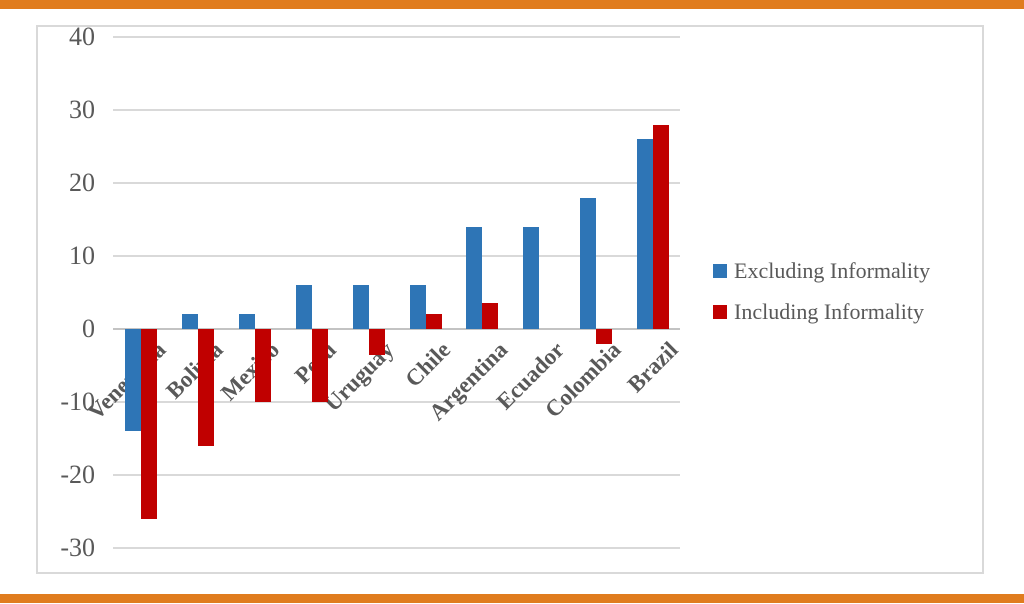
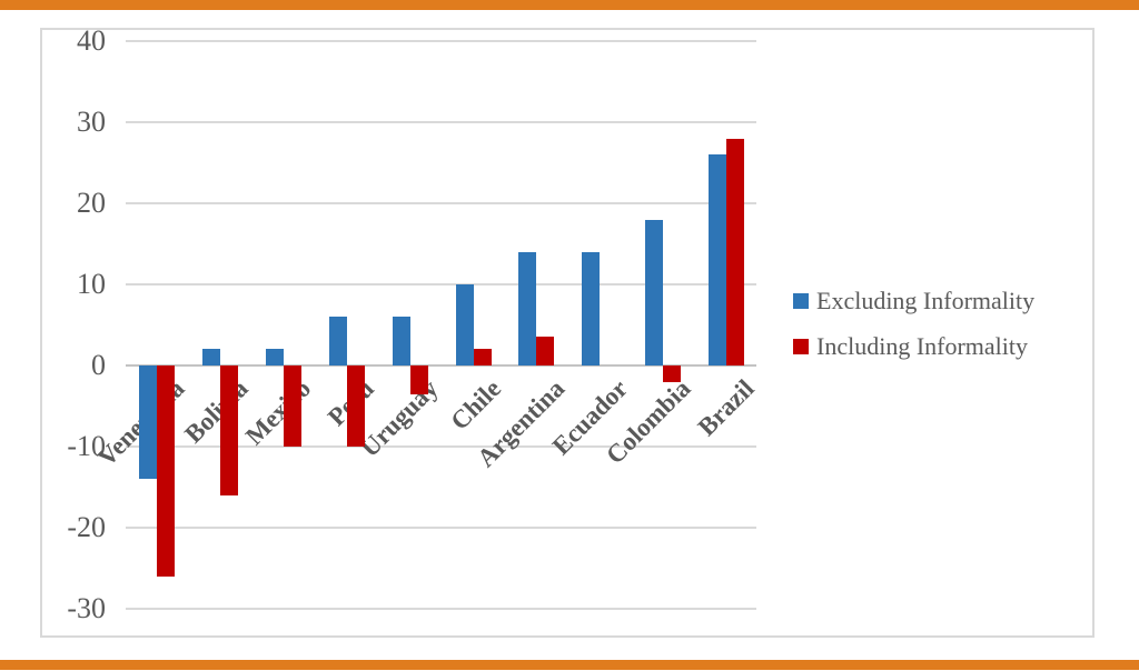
Excluding Informality/Chile: 6 -> 10
